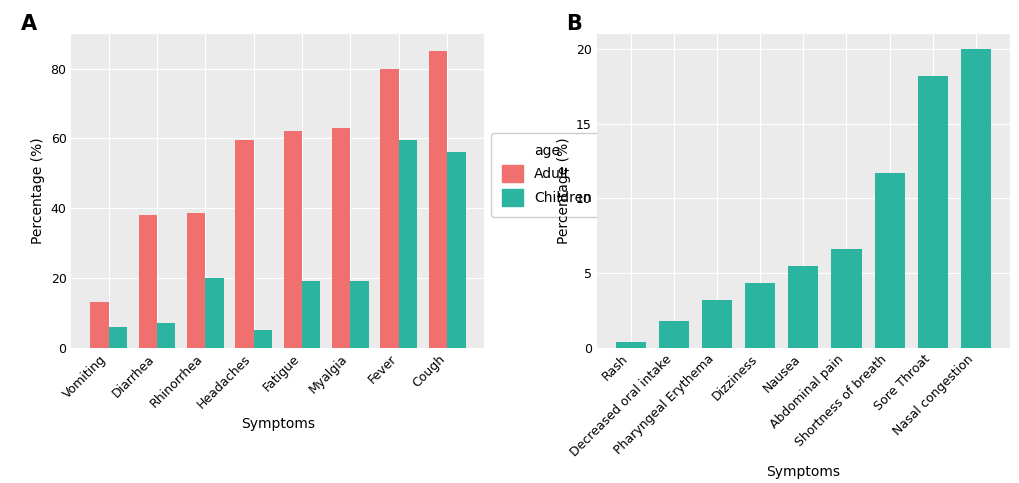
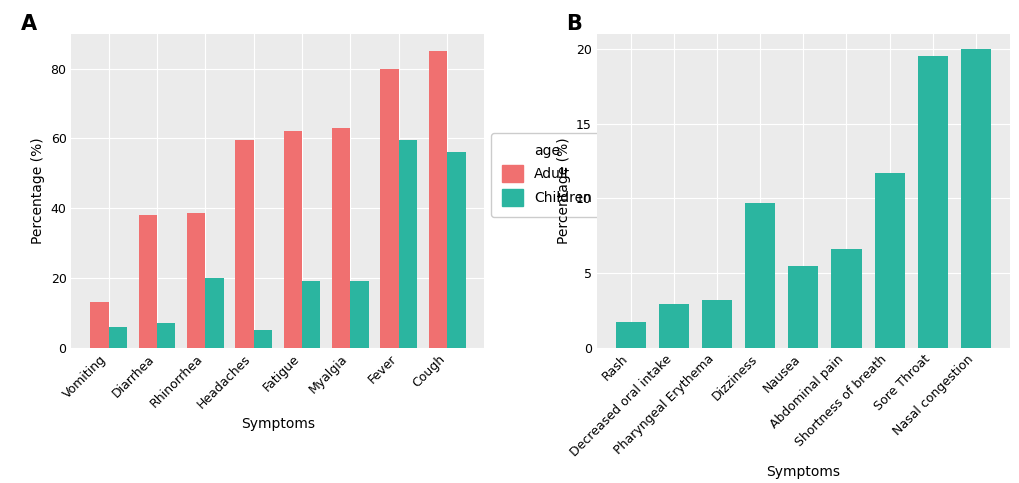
Rash: 0.4 -> 1.7
Decreased oral intake: 1.8 -> 2.9
Dizziness: 4.3 -> 9.7
Sore Throat: 18.2 -> 19.5
